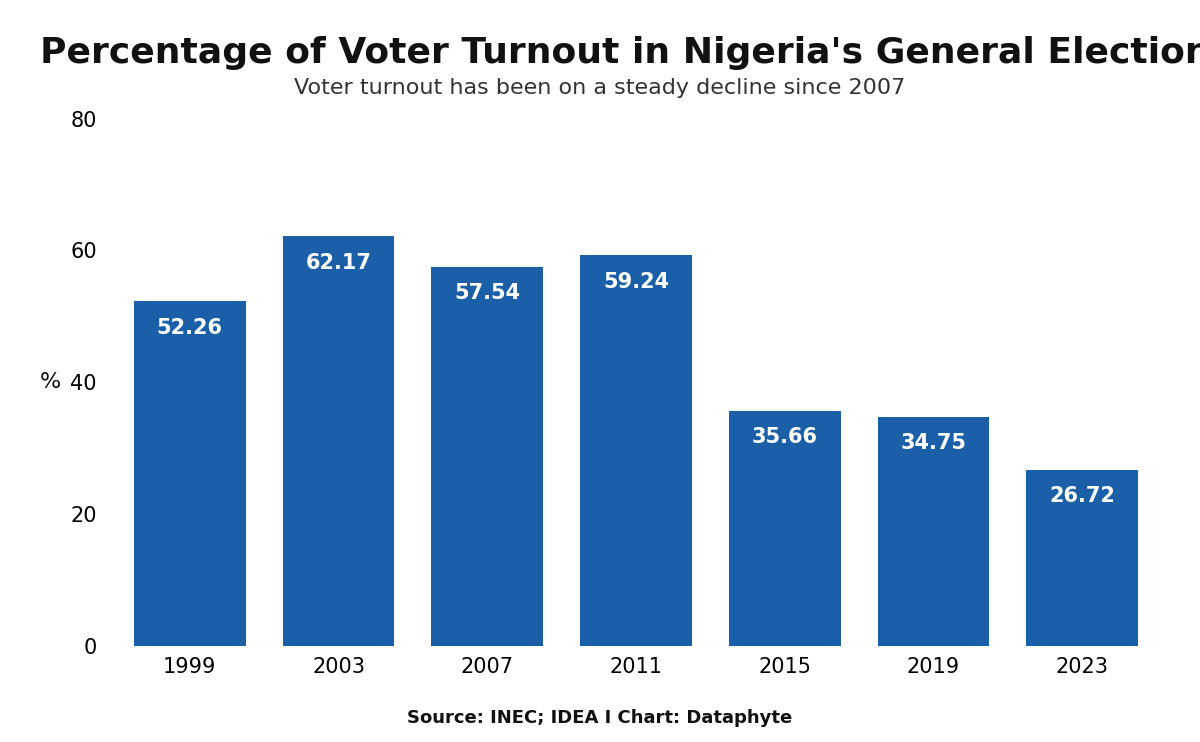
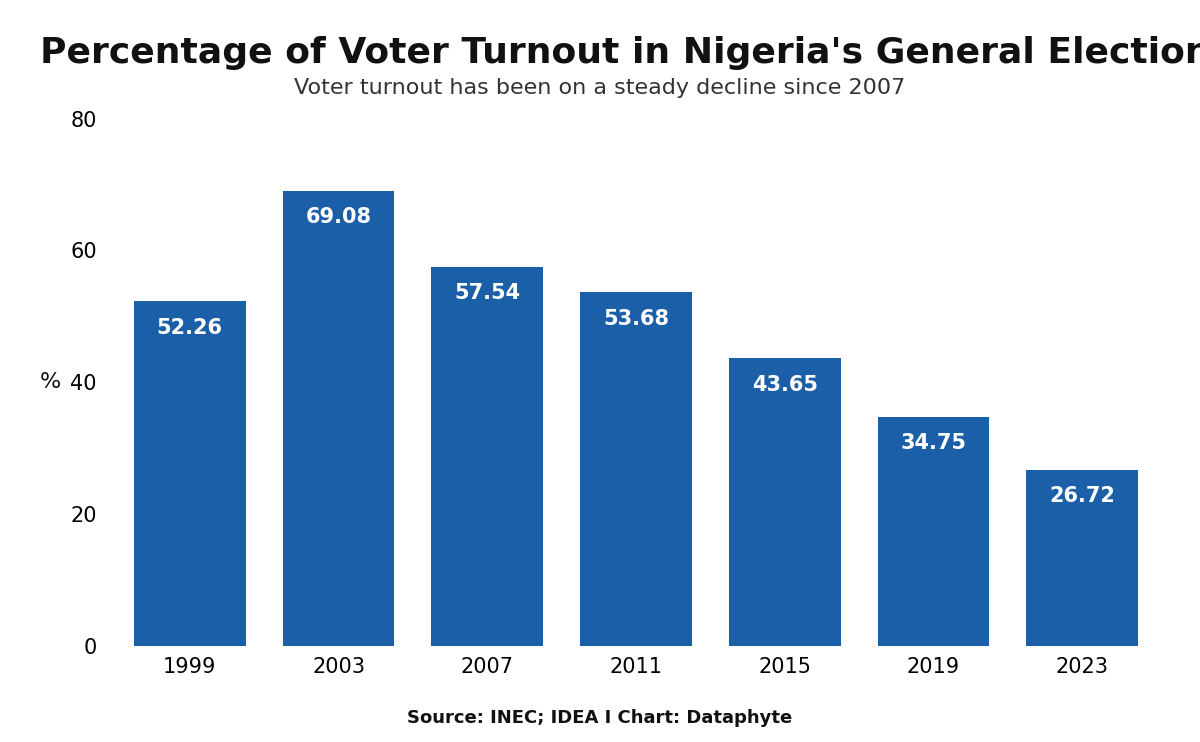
2003: 62.17 -> 69.08
2011: 59.24 -> 53.68
2015: 35.66 -> 43.65
